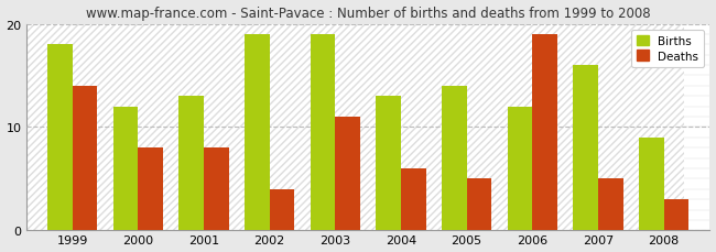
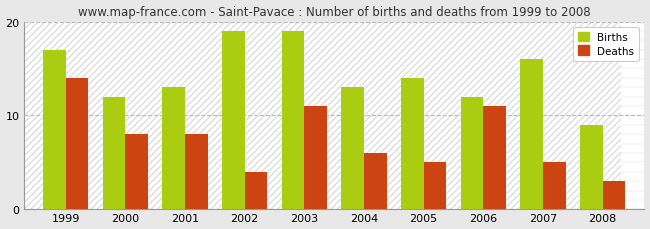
Births/1999: 18 -> 17
Deaths/2006: 19 -> 11
